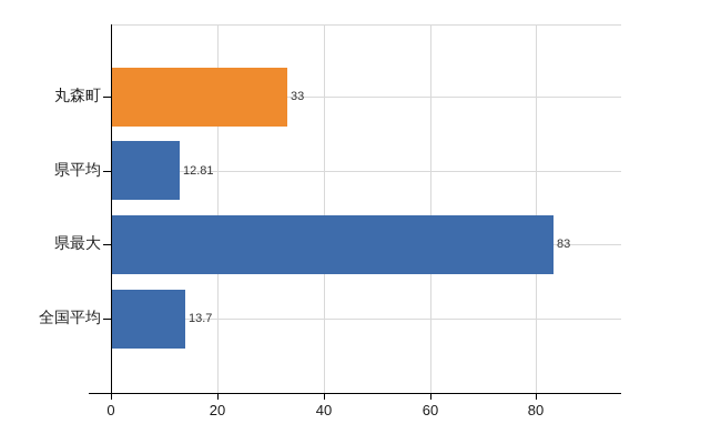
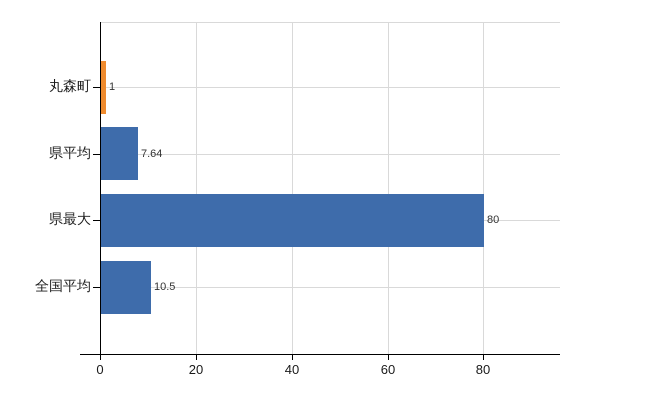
丸森町: 33 -> 1
県平均: 12.81 -> 7.64
県最大: 83 -> 80
全国平均: 13.7 -> 10.5
